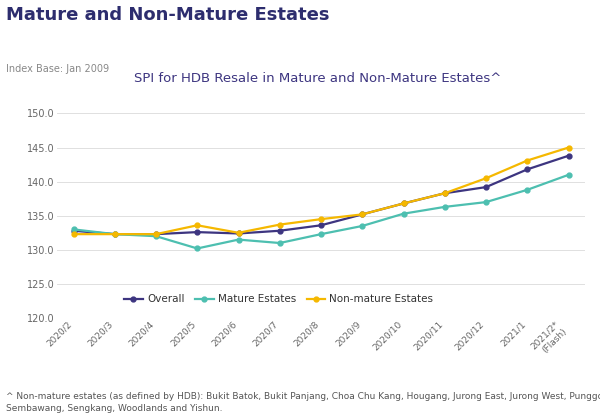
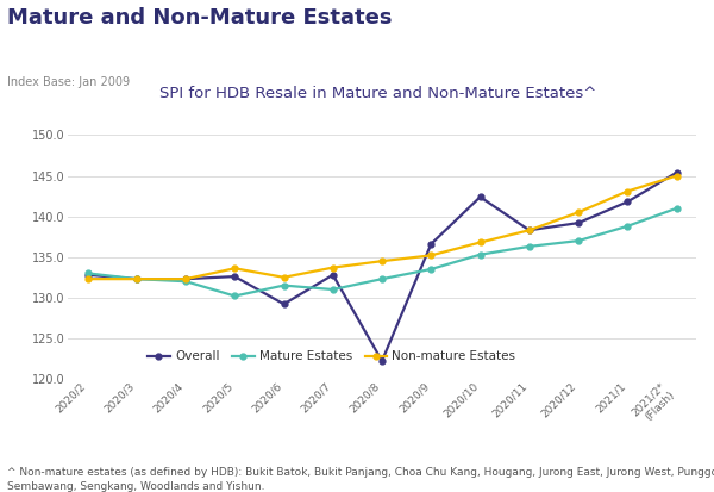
Overall/2020/6: 132.4 -> 129.2
Overall/2020/8: 133.6 -> 122.2
Overall/2020/9: 135.2 -> 136.6
Overall/2020/10: 136.8 -> 142.4
Overall/2021/2* (Flash): 143.8 -> 145.4
